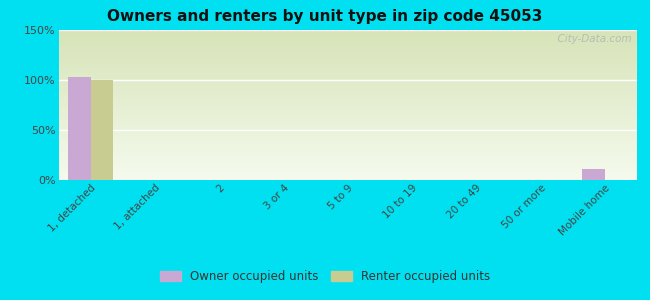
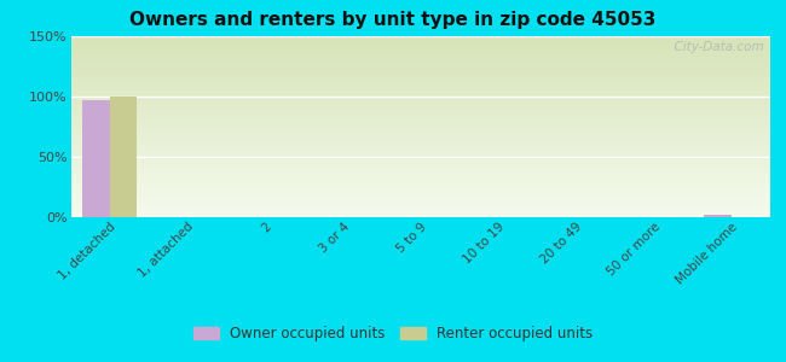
Owner occupied units/1, detached: 103% -> 97%
Owner occupied units/Mobile home: 11% -> 2%
